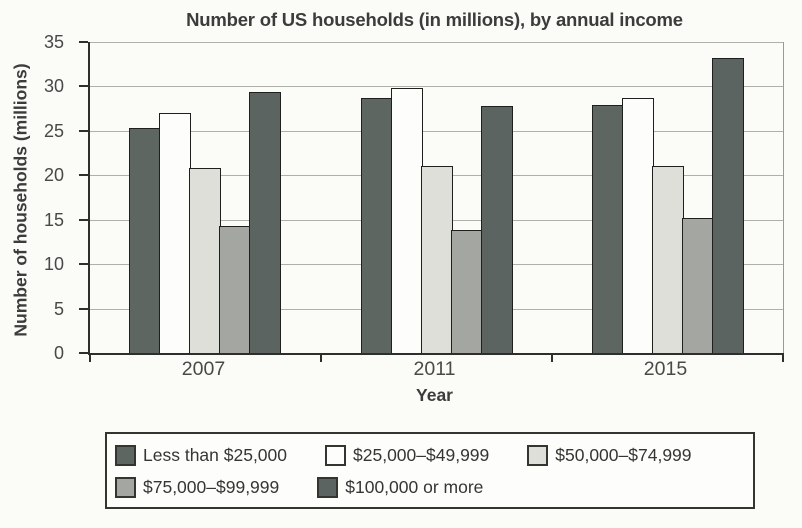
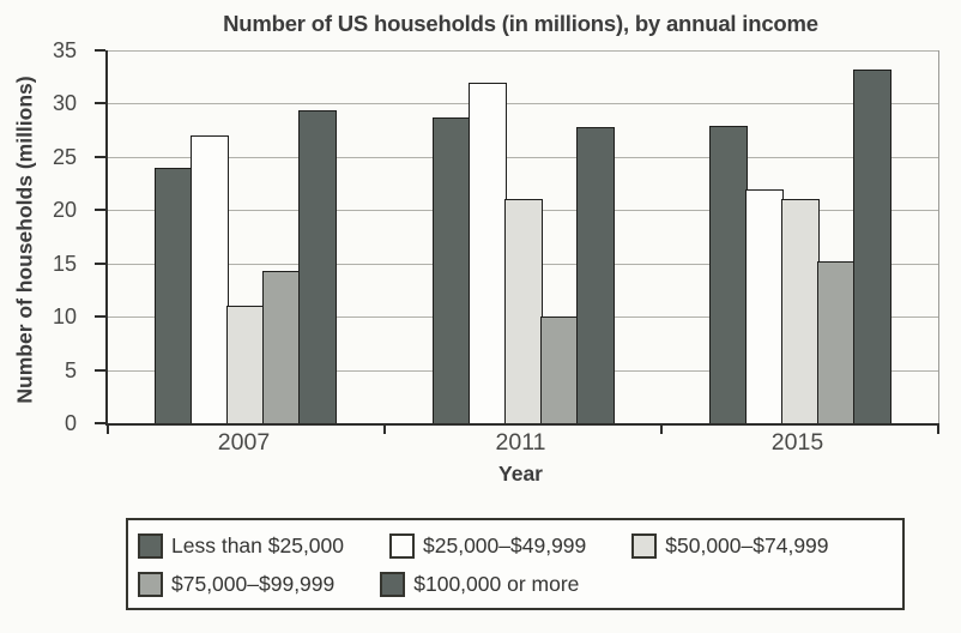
Less than $25,000/2007: 25 -> 24
$50,000–$74,999/2007: 21 -> 11
$25,000–$49,999/2011: 30 -> 32
$75,000–$99,999/2011: 14 -> 10
$25,000–$49,999/2015: 29 -> 22
